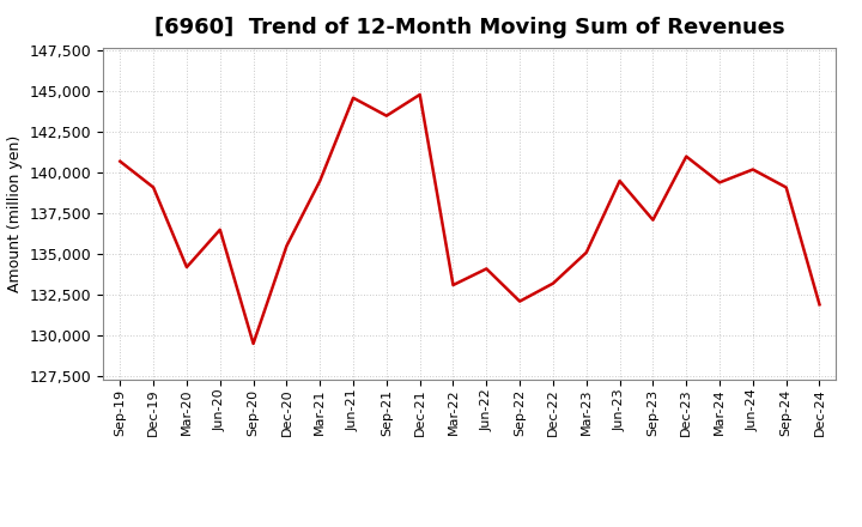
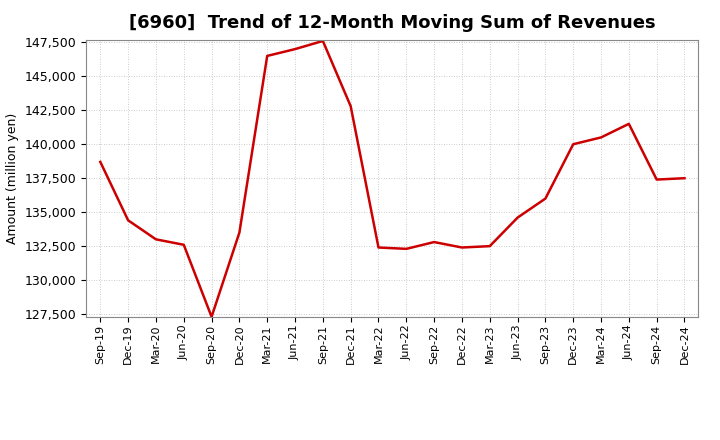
Sep-19: 140,700 -> 138,700
Dec-19: 139,100 -> 134,400
Mar-20: 134,200 -> 133,000
Jun-20: 136,500 -> 132,600
Sep-20: 129,500 -> 127,300
Dec-20: 135,500 -> 133,500
Mar-21: 139,500 -> 146,500
Jun-21: 144,600 -> 147,000
Sep-21: 143,500 -> 147,600
Dec-21: 144,800 -> 142,800
Mar-22: 133,100 -> 132,400
Jun-22: 134,100 -> 132,300
Sep-22: 132,100 -> 132,800
Dec-22: 133,200 -> 132,400
Mar-23: 135,100 -> 132,500
Jun-23: 139,500 -> 134,600
Sep-23: 137,100 -> 136,000
Dec-23: 141,000 -> 140,000
Mar-24: 139,400 -> 140,500
Jun-24: 140,200 -> 141,500
Sep-24: 139,100 -> 137,400
Dec-24: 131,900 -> 137,500
